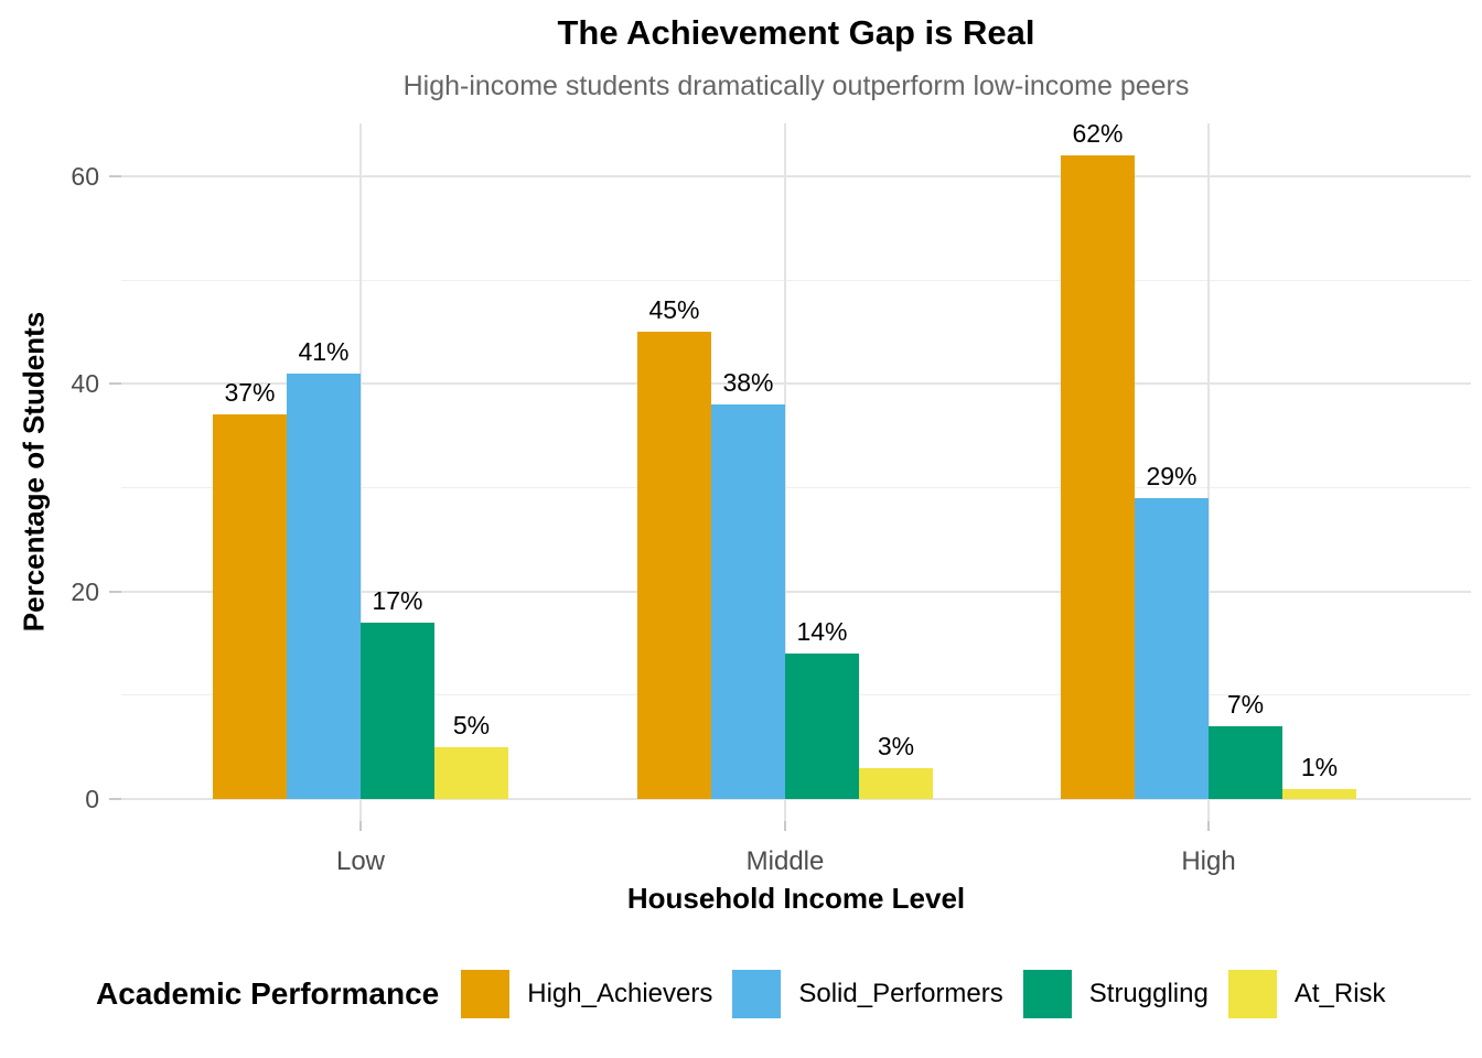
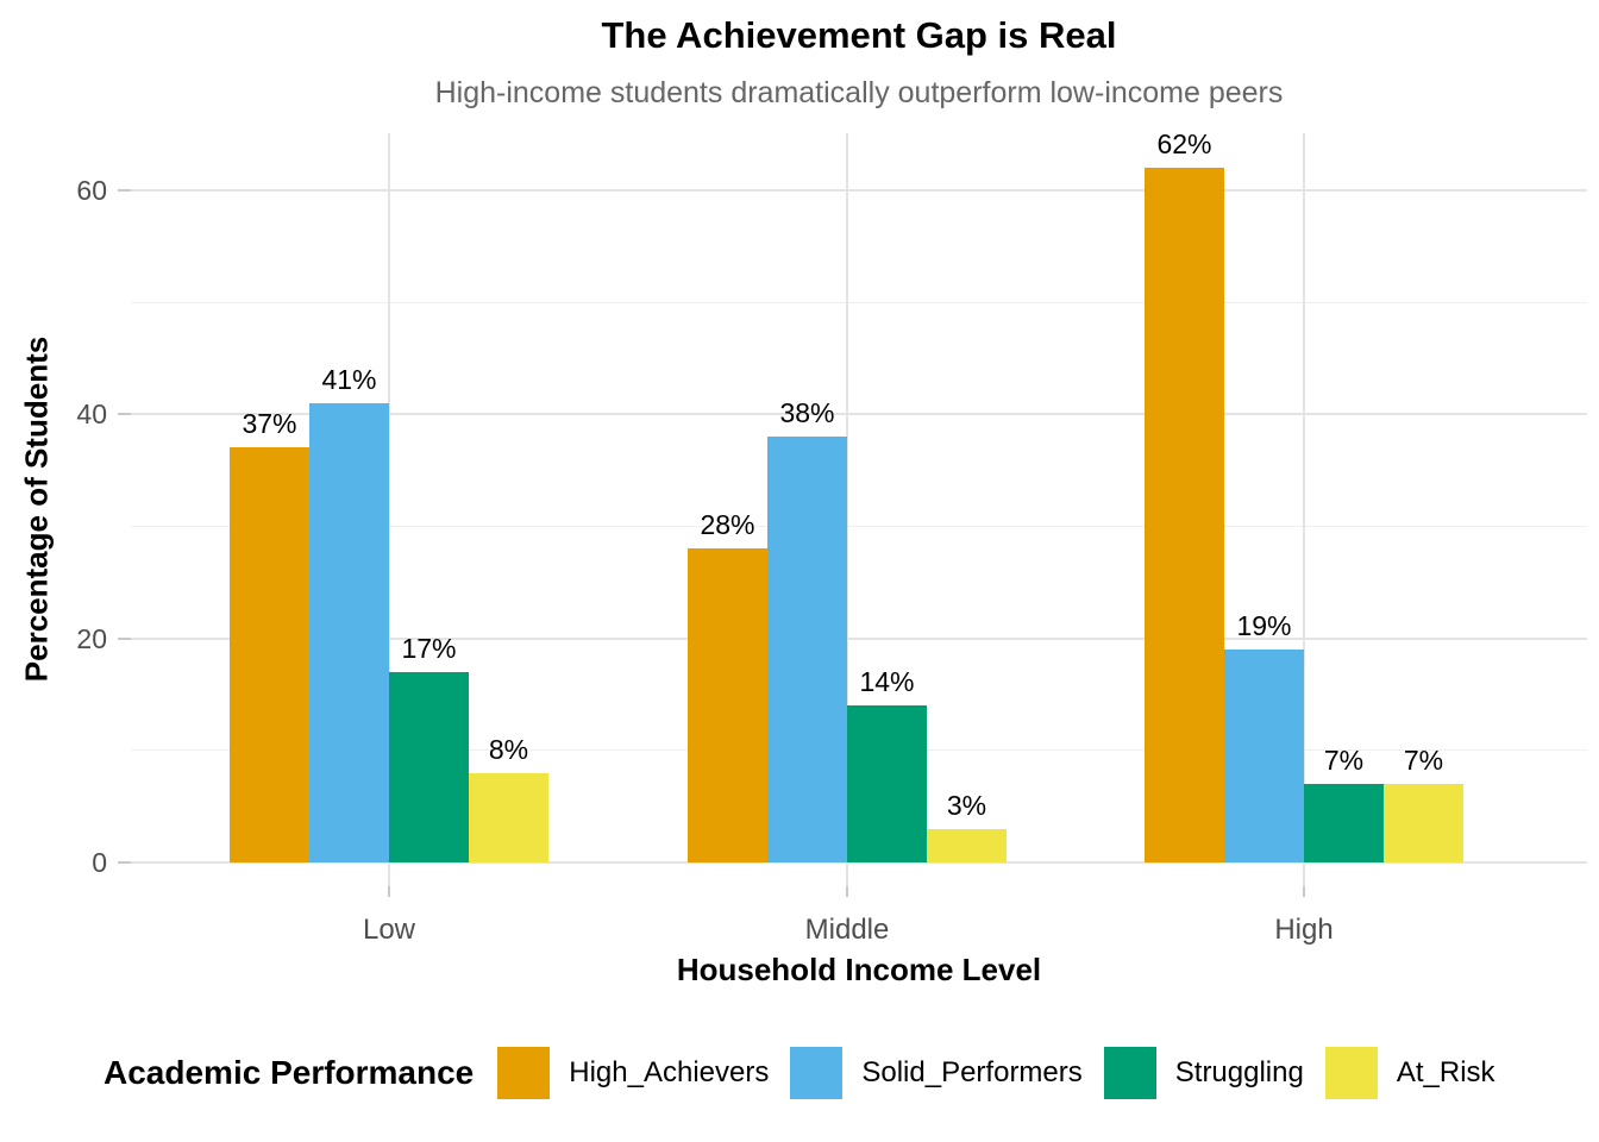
At_Risk/Low: 5% -> 8%
High_Achievers/Middle: 45% -> 28%
Solid_Performers/High: 29% -> 19%
At_Risk/High: 1% -> 7%
